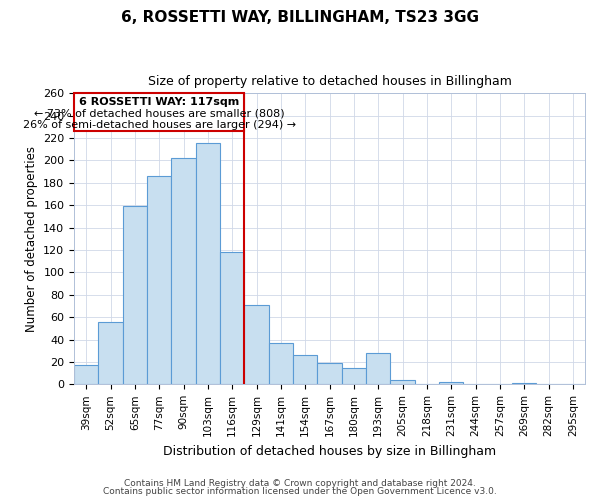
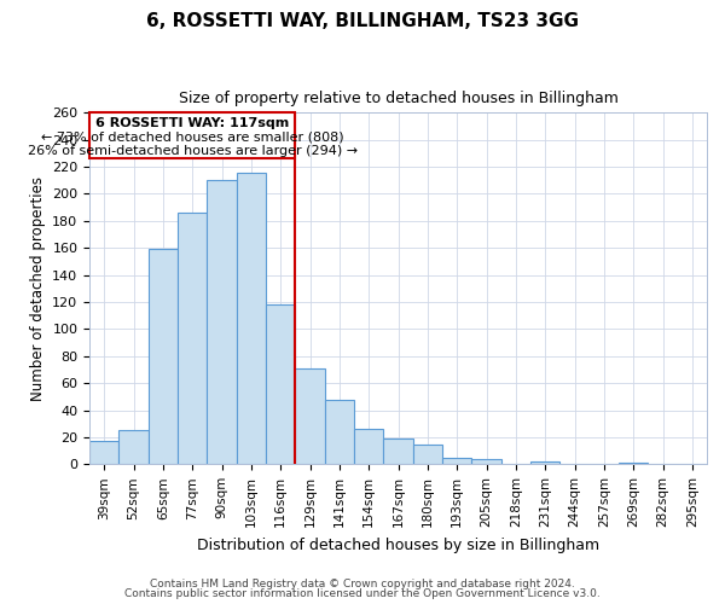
52sqm: 56 -> 25
90sqm: 202 -> 210
141sqm: 37 -> 48
193sqm: 28 -> 5
